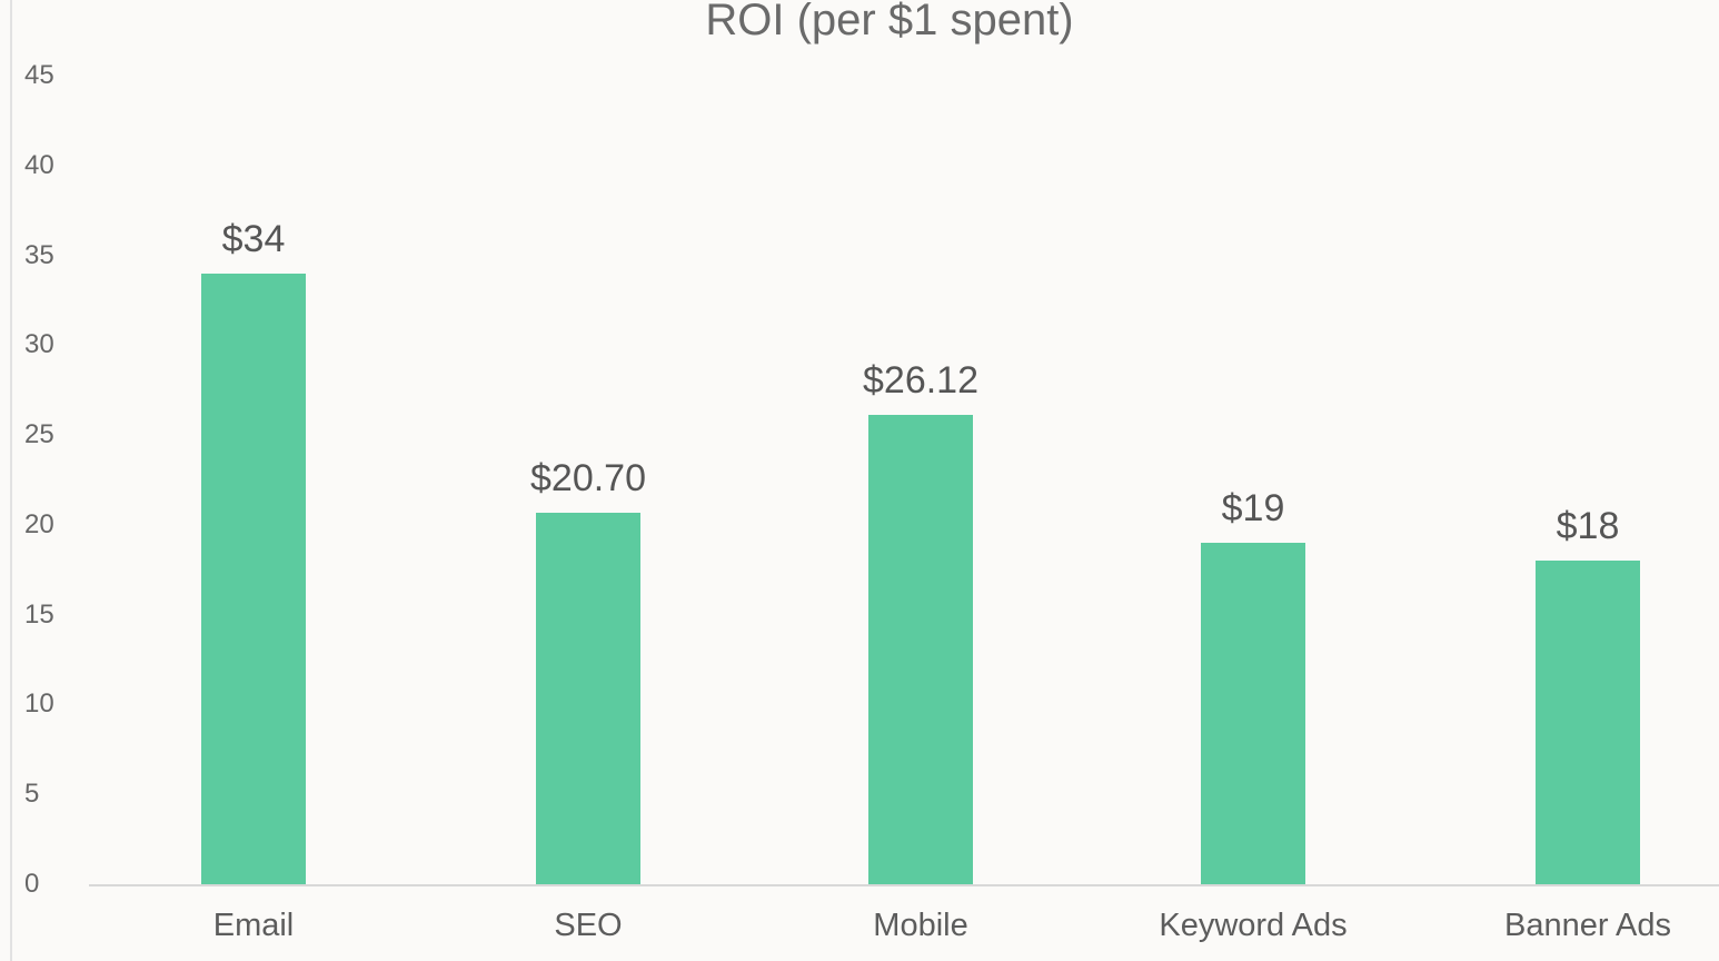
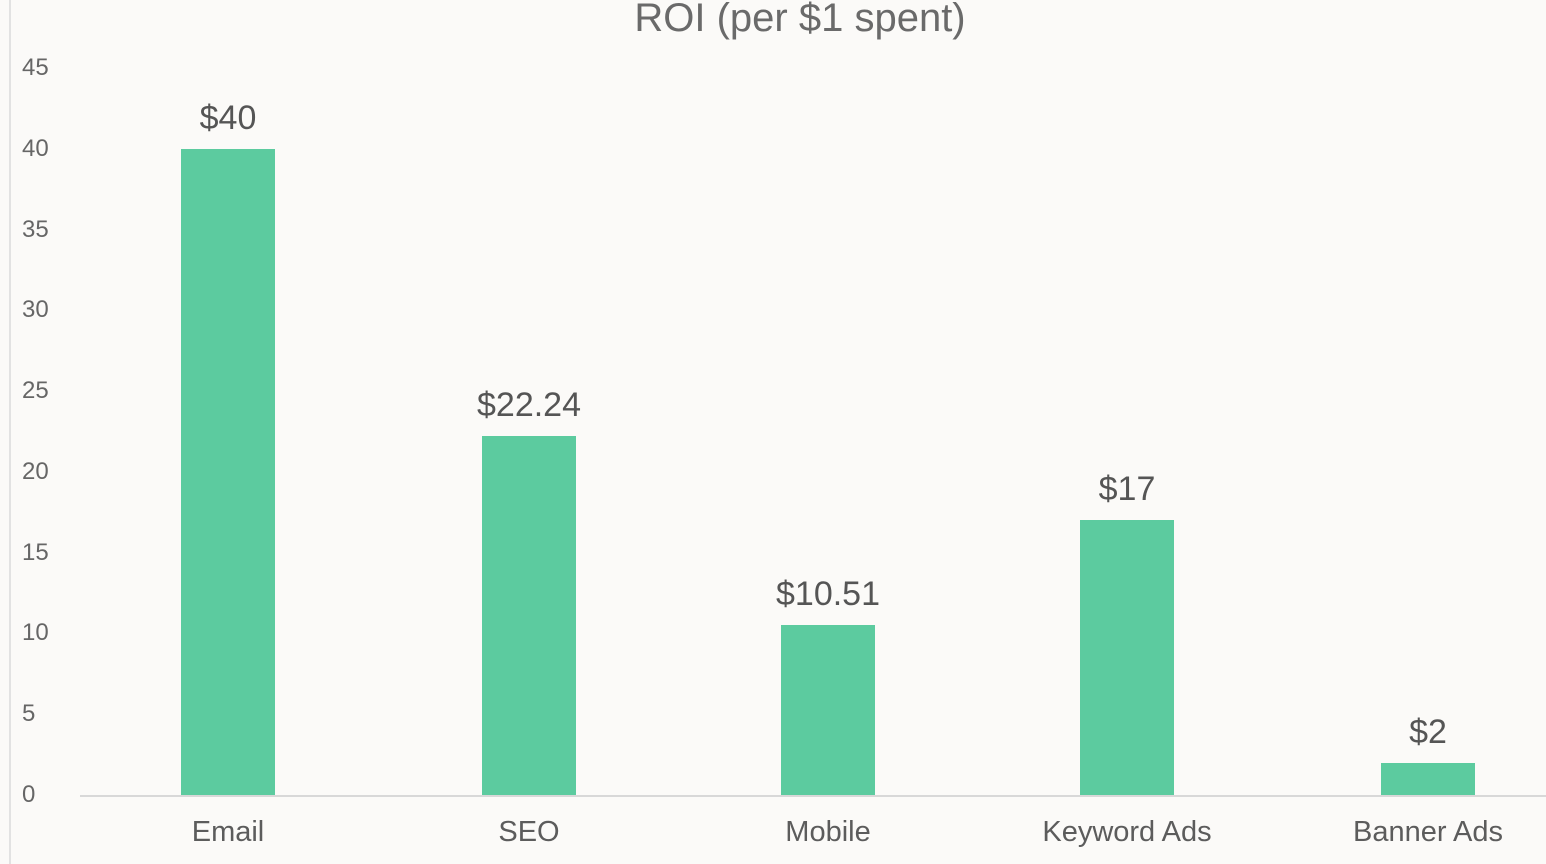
Email: $34 -> $40
SEO: $20.70 -> $22.24
Mobile: $26.12 -> $10.51
Keyword Ads: $19 -> $17
Banner Ads: $18 -> $2
